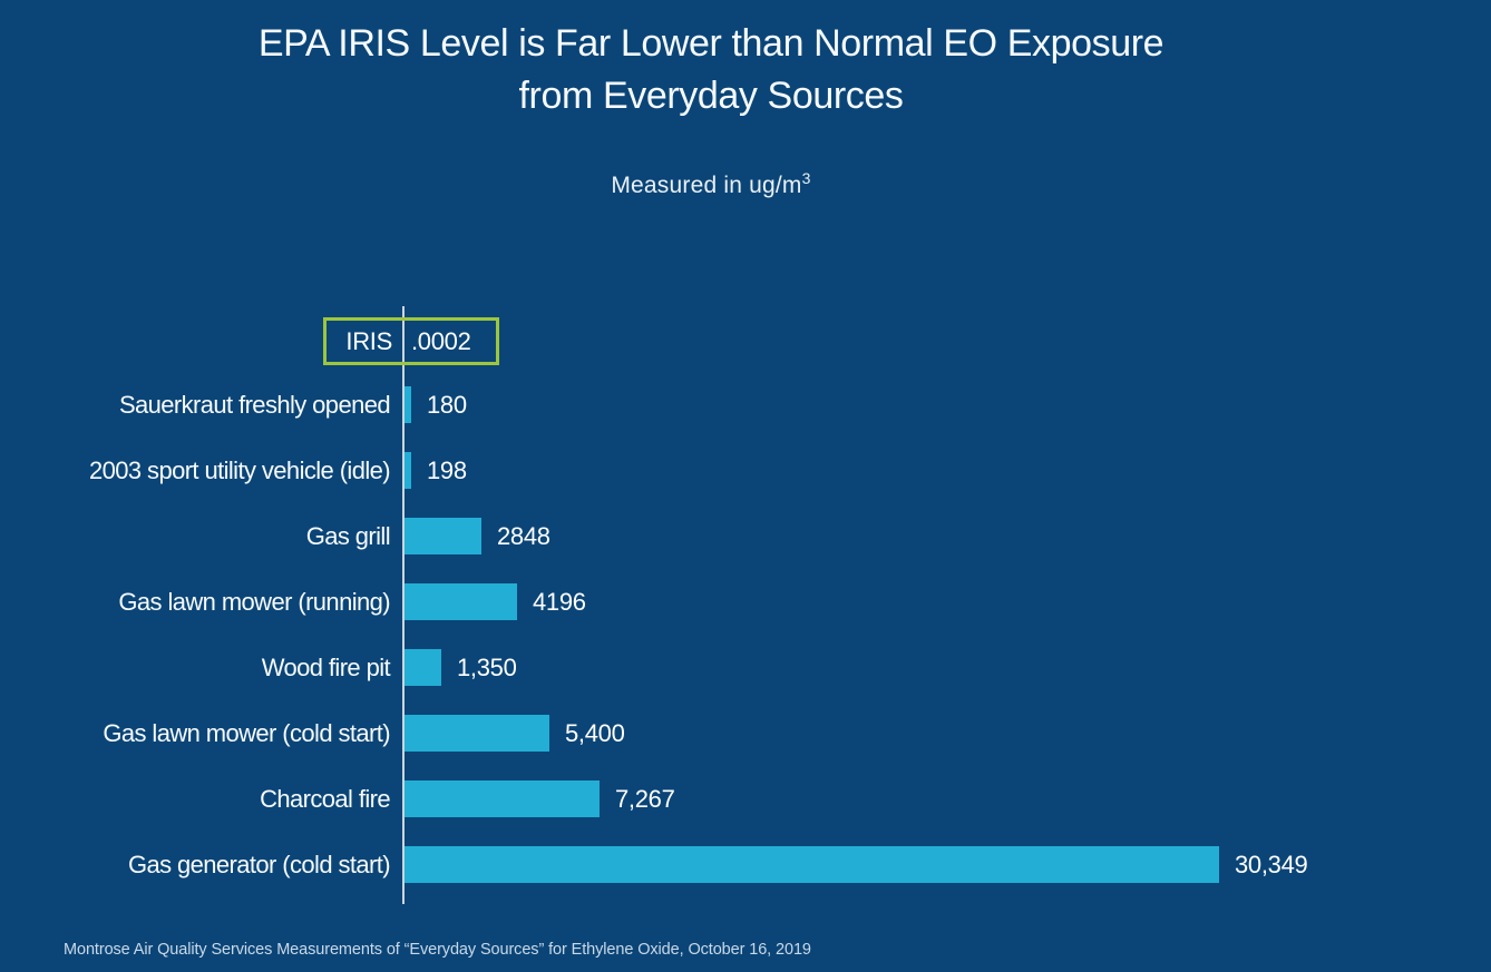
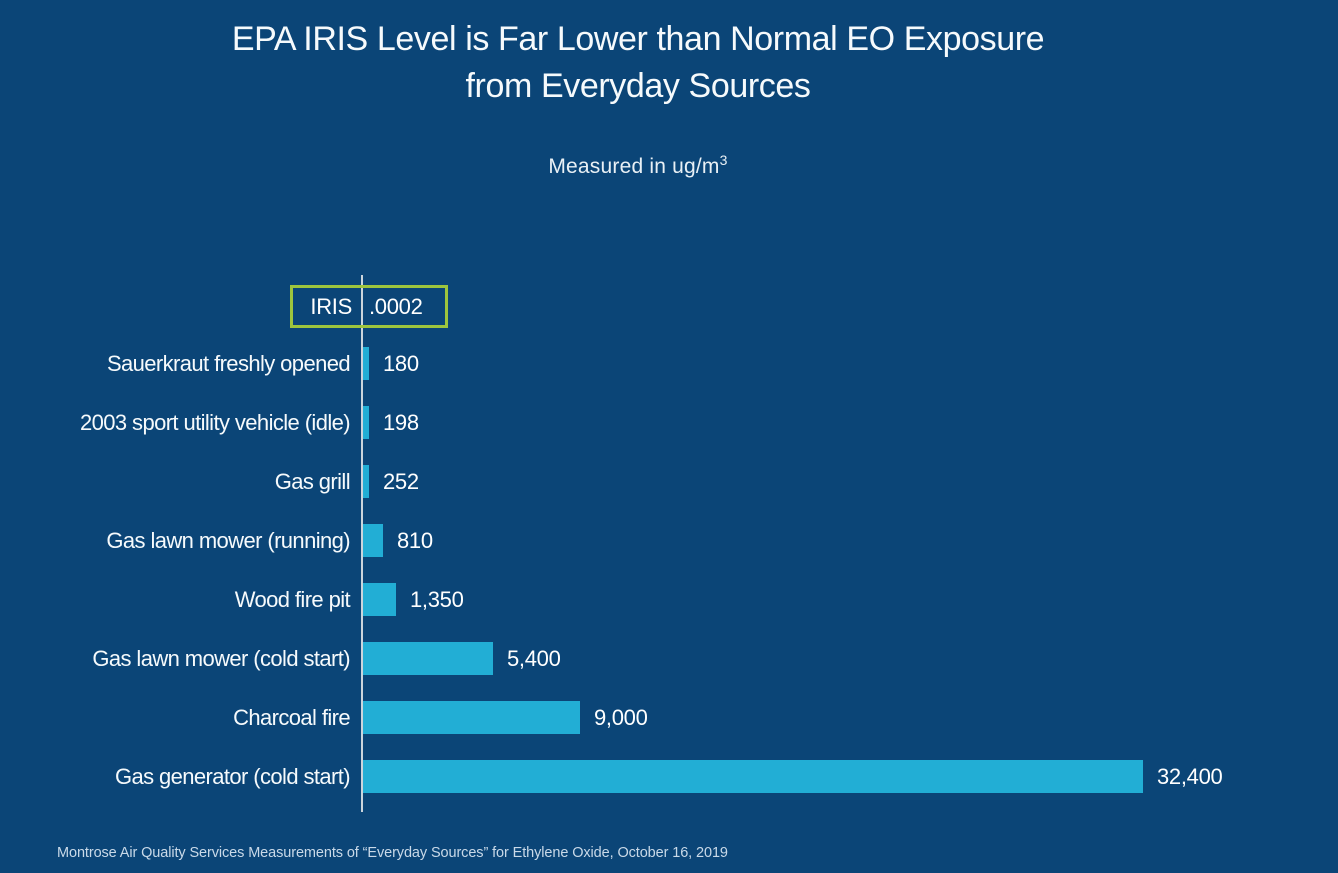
Gas grill: 2848 -> 252
Gas lawn mower (running): 4196 -> 810
Charcoal fire: 7,267 -> 9,000
Gas generator (cold start): 30,349 -> 32,400
